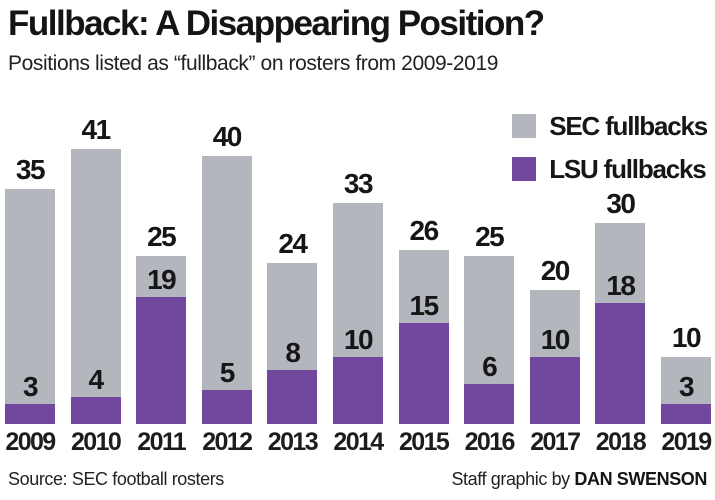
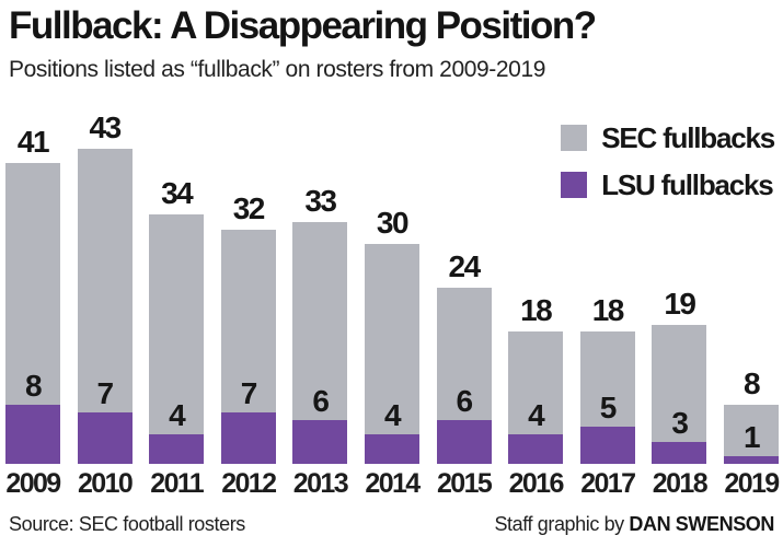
SEC fullbacks/2009: 35 -> 41
LSU fullbacks/2009: 3 -> 8
SEC fullbacks/2010: 41 -> 43
LSU fullbacks/2010: 4 -> 7
SEC fullbacks/2011: 25 -> 34
LSU fullbacks/2011: 19 -> 4
SEC fullbacks/2012: 40 -> 32
LSU fullbacks/2012: 5 -> 7
SEC fullbacks/2013: 24 -> 33
LSU fullbacks/2013: 8 -> 6
SEC fullbacks/2014: 33 -> 30
LSU fullbacks/2014: 10 -> 4
SEC fullbacks/2015: 26 -> 24
LSU fullbacks/2015: 15 -> 6
SEC fullbacks/2016: 25 -> 18
LSU fullbacks/2016: 6 -> 4
SEC fullbacks/2017: 20 -> 18
LSU fullbacks/2017: 10 -> 5
SEC fullbacks/2018: 30 -> 19
LSU fullbacks/2018: 18 -> 3
SEC fullbacks/2019: 10 -> 8
LSU fullbacks/2019: 3 -> 1
